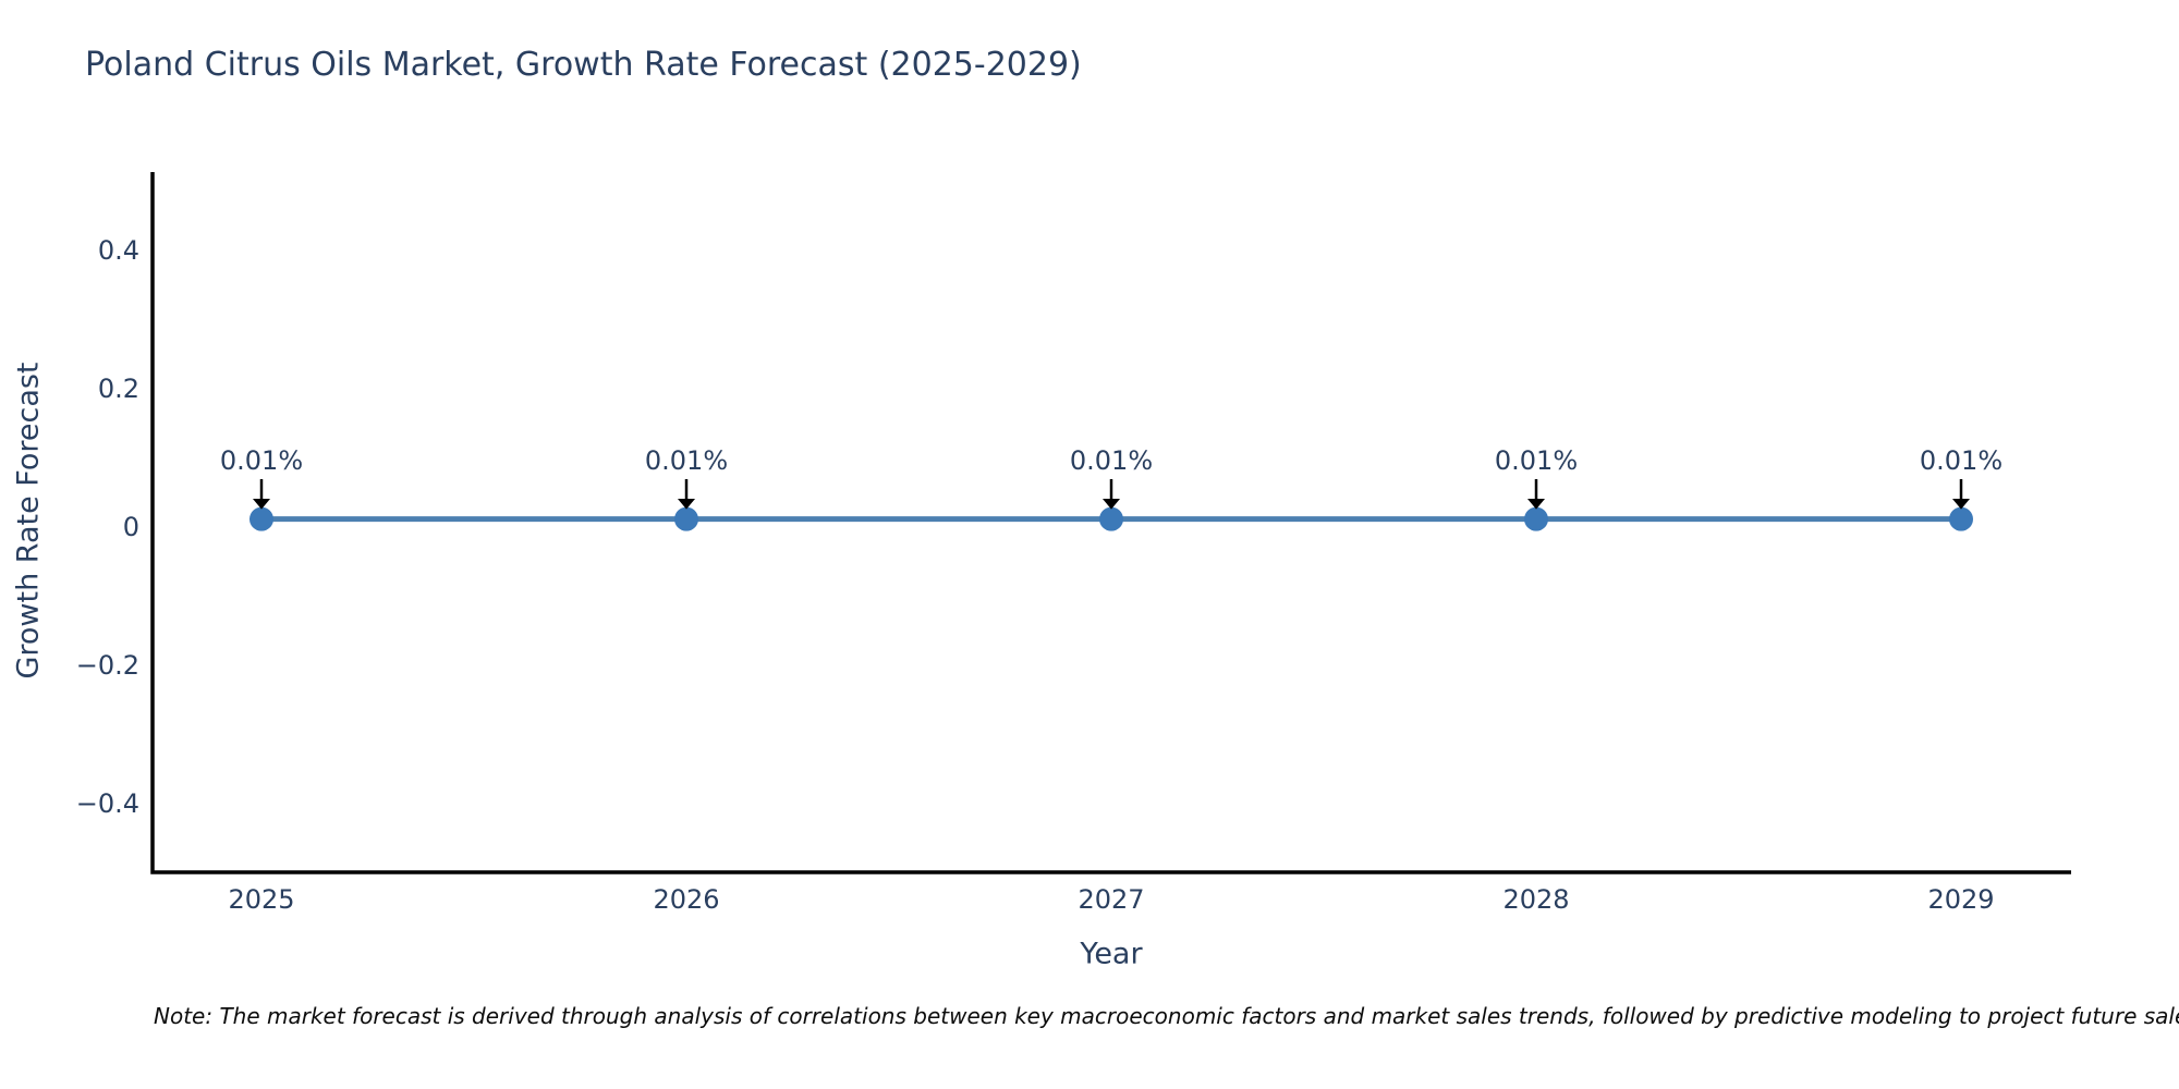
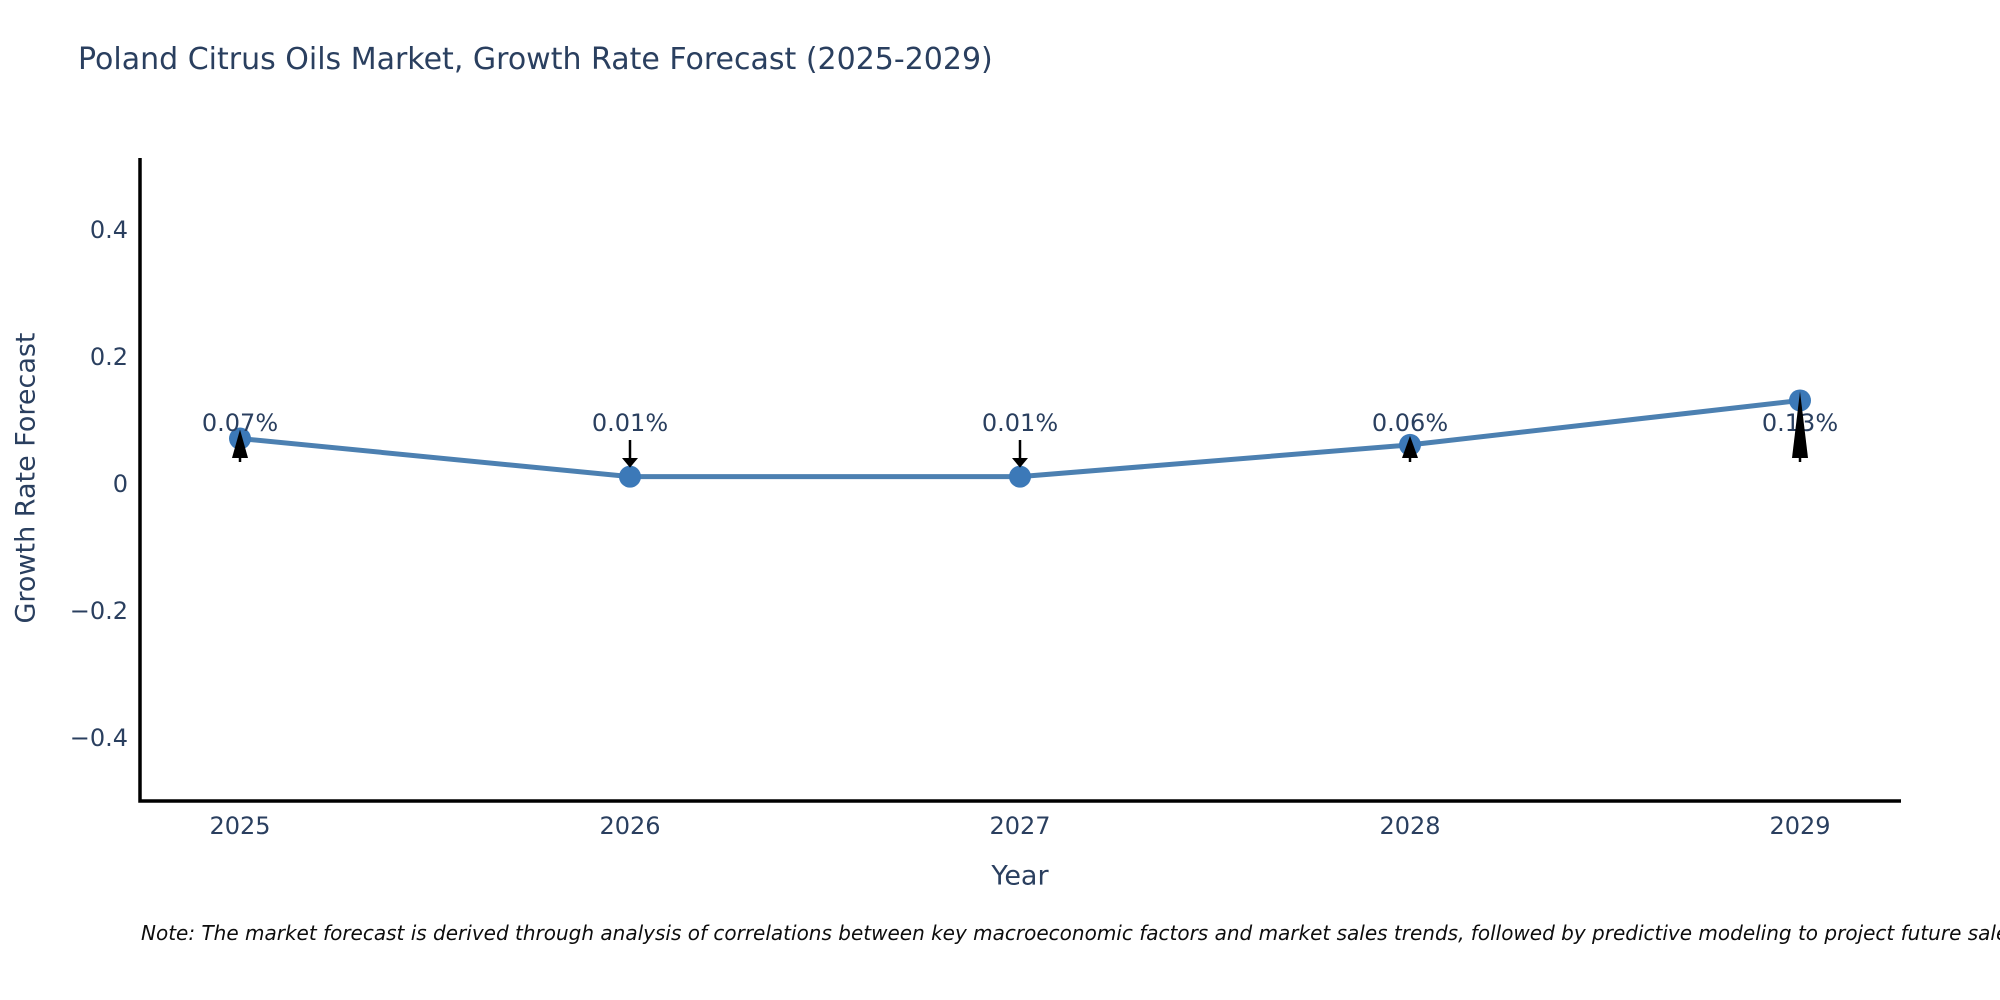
2025: 0.01% -> 0.07%
2028: 0.01% -> 0.06%
2029: 0.01% -> 0.13%
